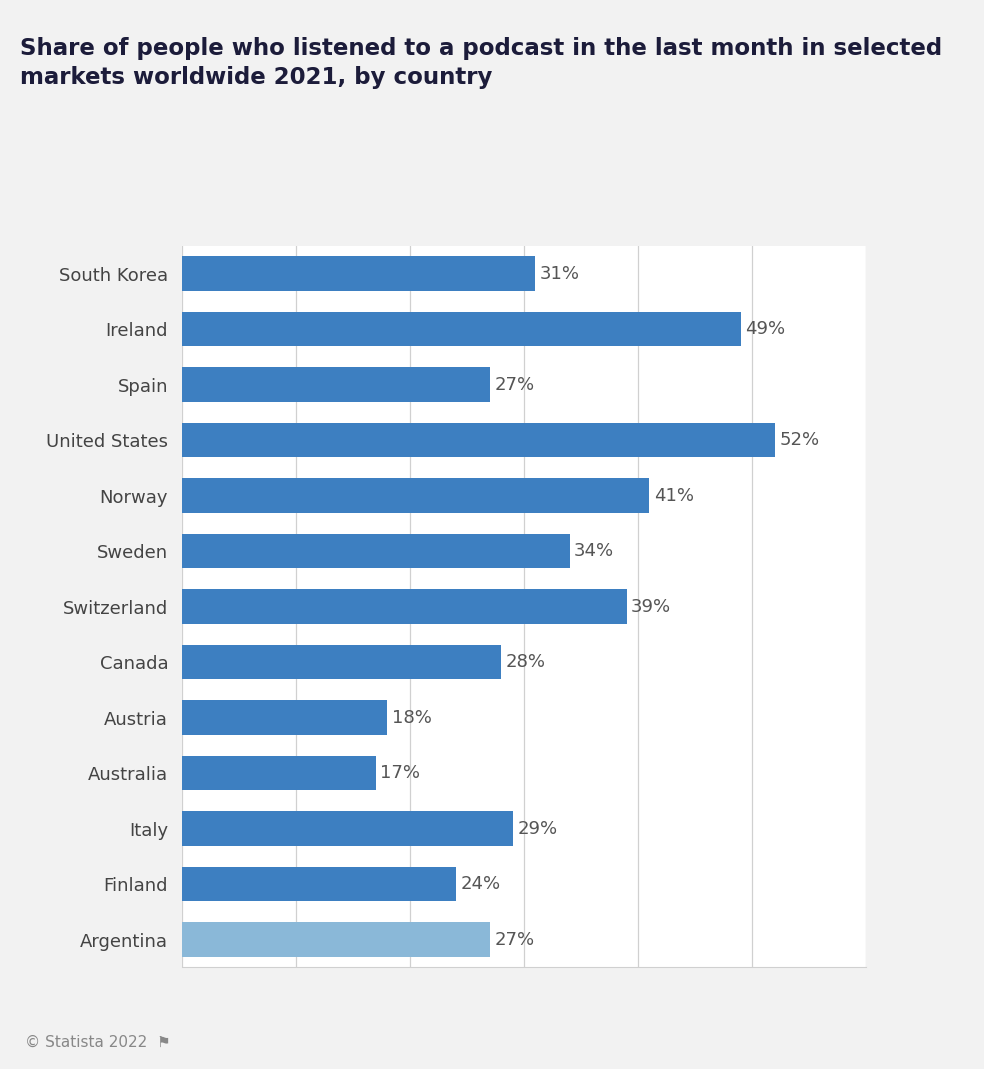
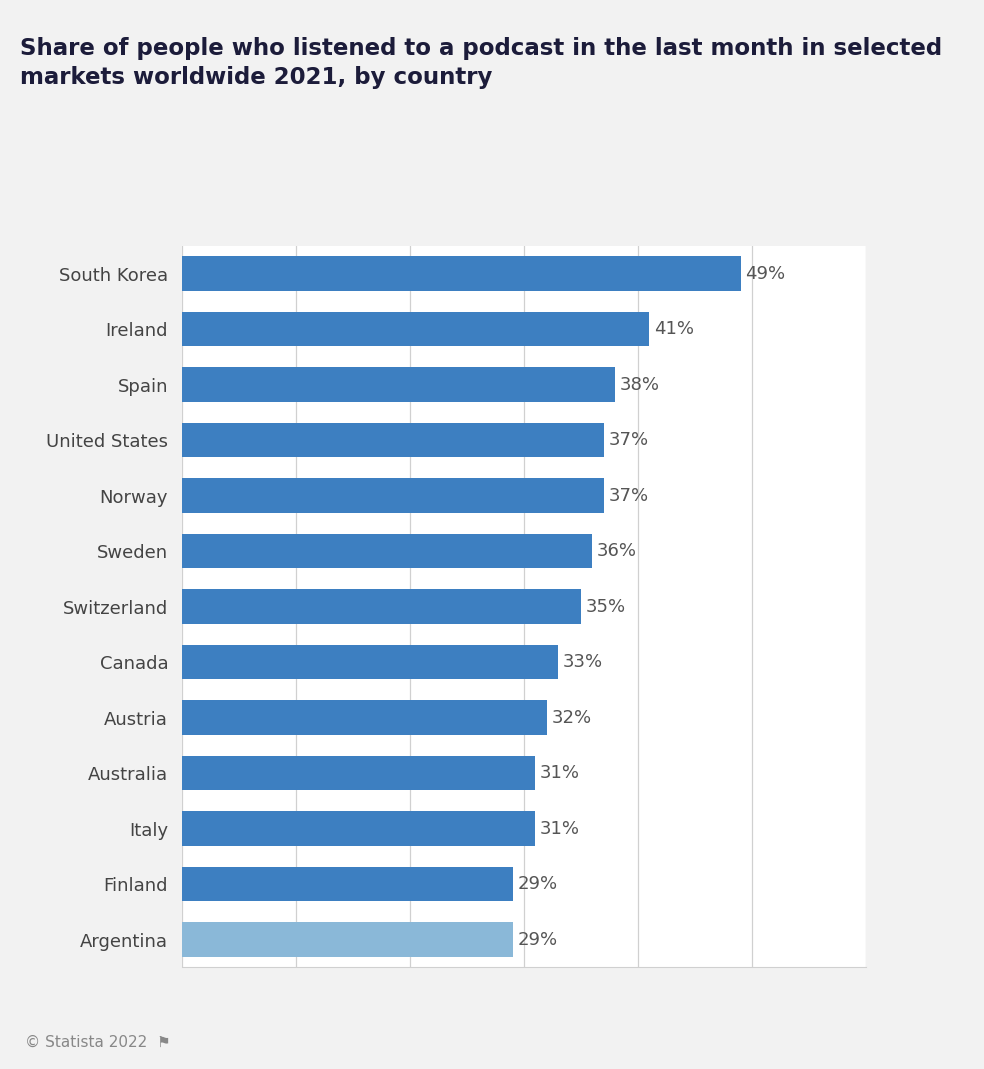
South Korea: 31% -> 49%
Ireland: 49% -> 41%
Spain: 27% -> 38%
United States: 52% -> 37%
Norway: 41% -> 37%
Sweden: 34% -> 36%
Switzerland: 39% -> 35%
Canada: 28% -> 33%
Austria: 18% -> 32%
Australia: 17% -> 31%
Italy: 29% -> 31%
Finland: 24% -> 29%
Argentina: 27% -> 29%
